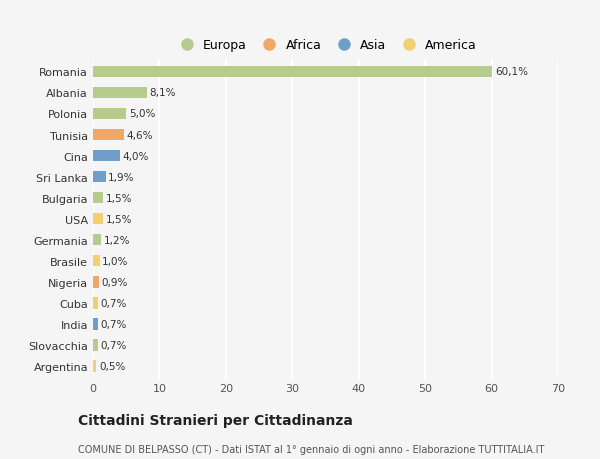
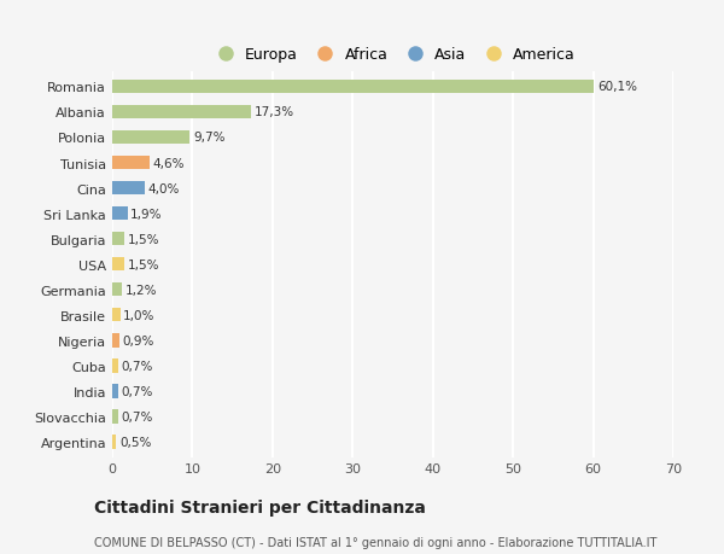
Albania: 8,1% -> 17,3%
Polonia: 5,0% -> 9,7%
